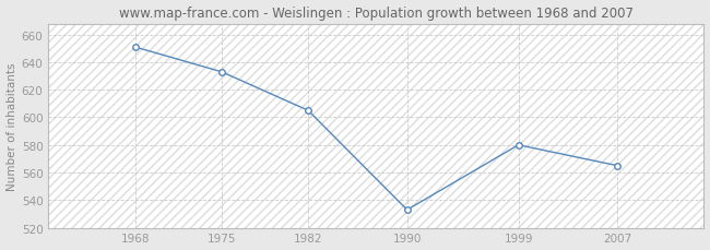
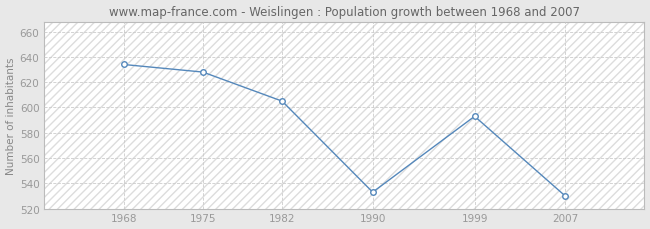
1968: 651 -> 634
1975: 633 -> 628
1999: 580 -> 593
2007: 565 -> 530
